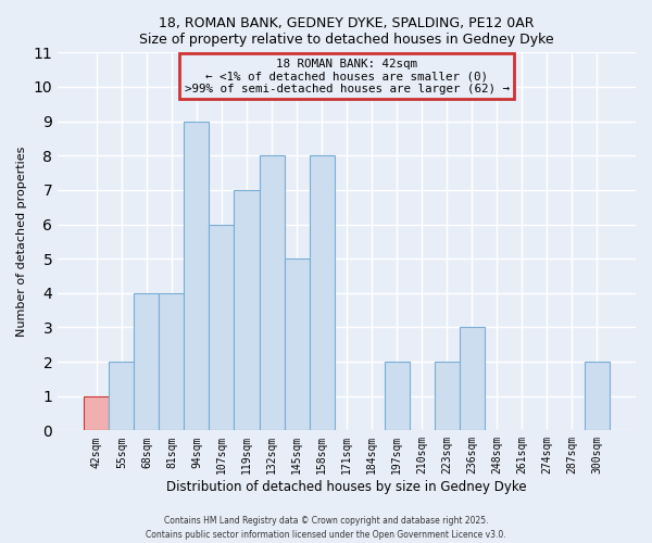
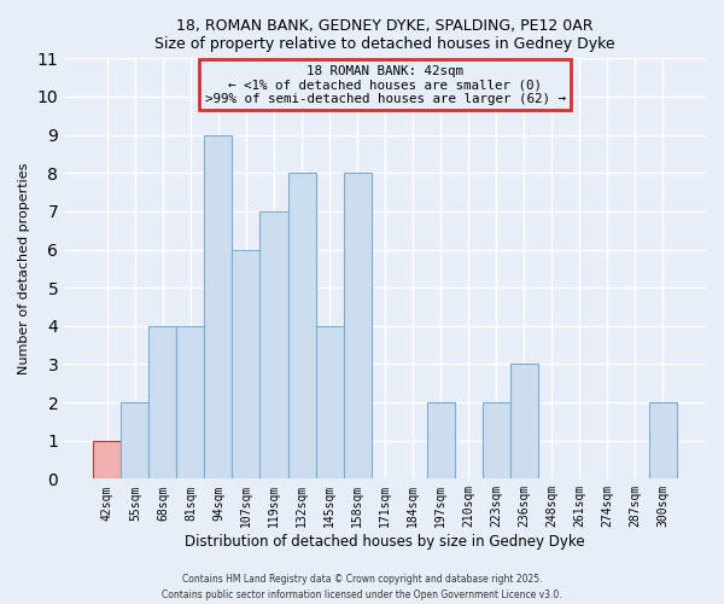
145sqm: 5 -> 4
